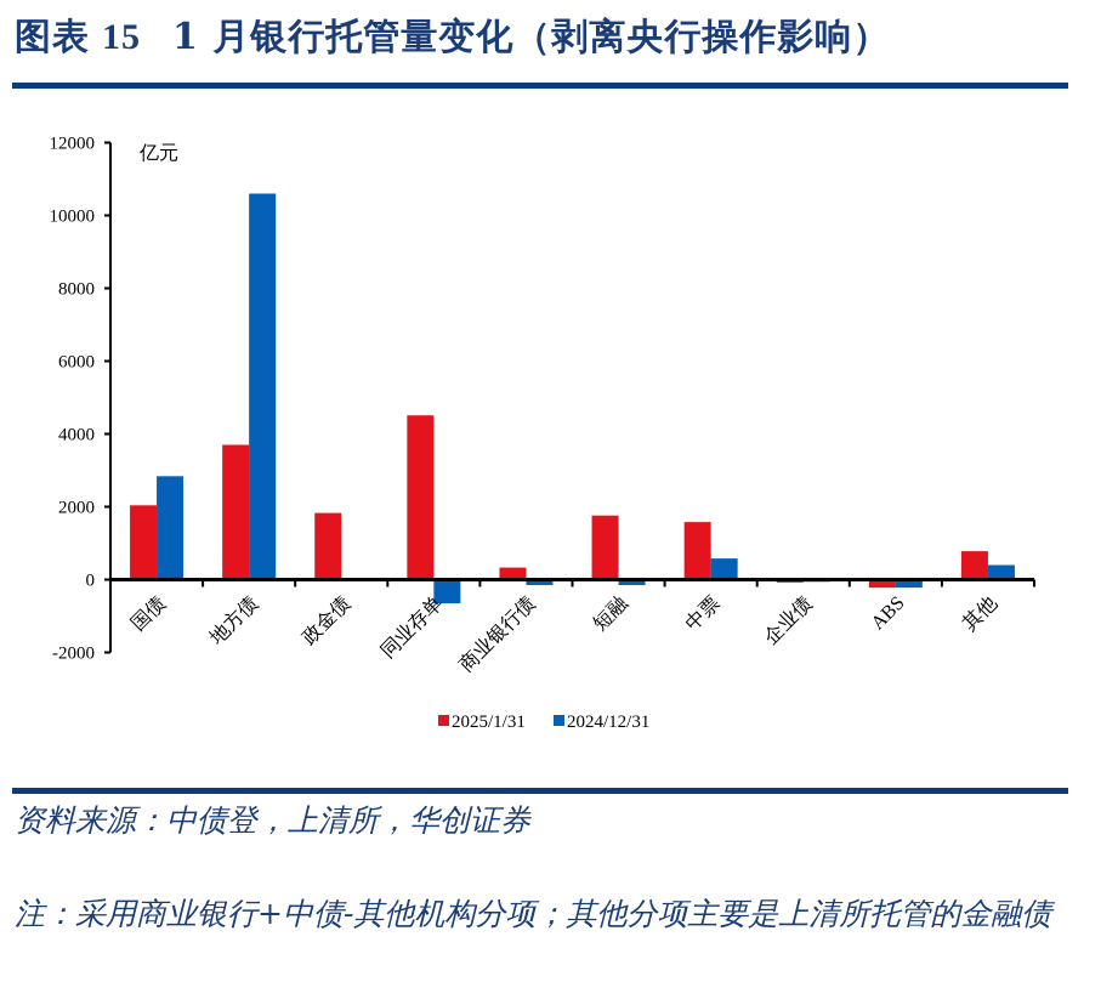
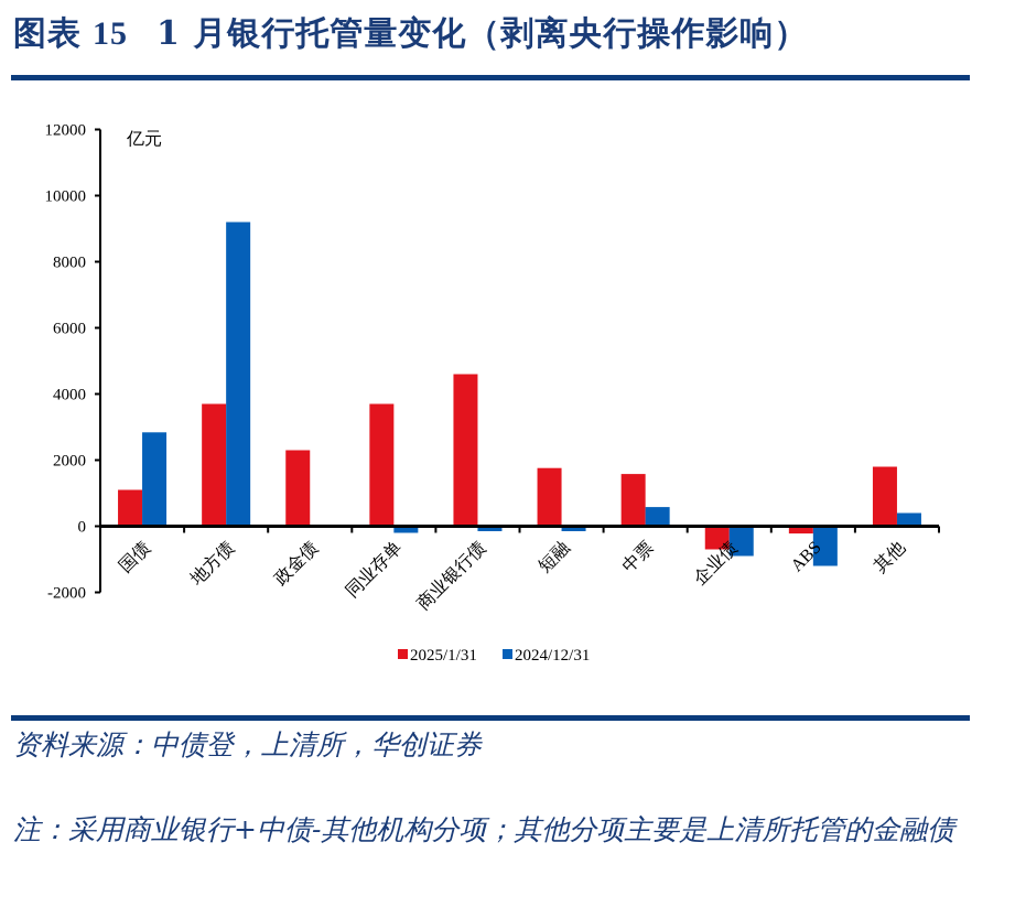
2025/1/31/国债: 2000 -> 1100
2024/12/31/地方债: 10600 -> 9200
2025/1/31/政金债: 1800 -> 2300
2025/1/31/同业存单: 4500 -> 3700
2024/12/31/同业存单: -600 -> -200
2025/1/31/商业银行债: 300 -> 4600
2025/1/31/企业债: -100 -> -700
2024/12/31/企业债: -100 -> -900
2024/12/31/ABS: -200 -> -1200
2025/1/31/其他: 800 -> 1800
